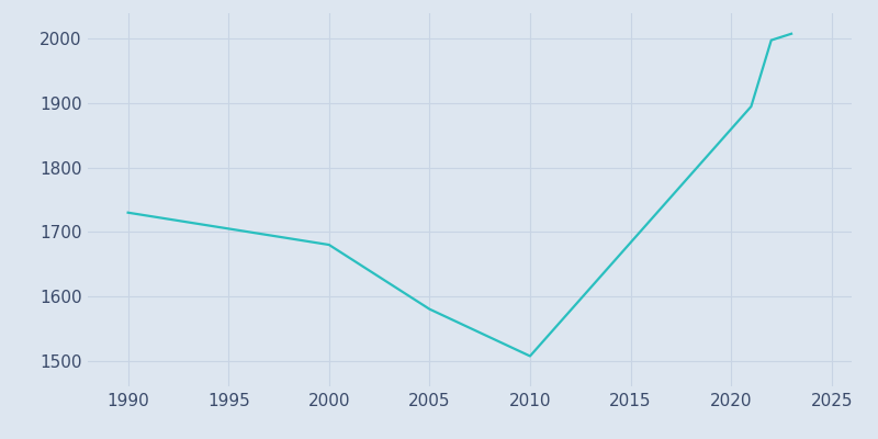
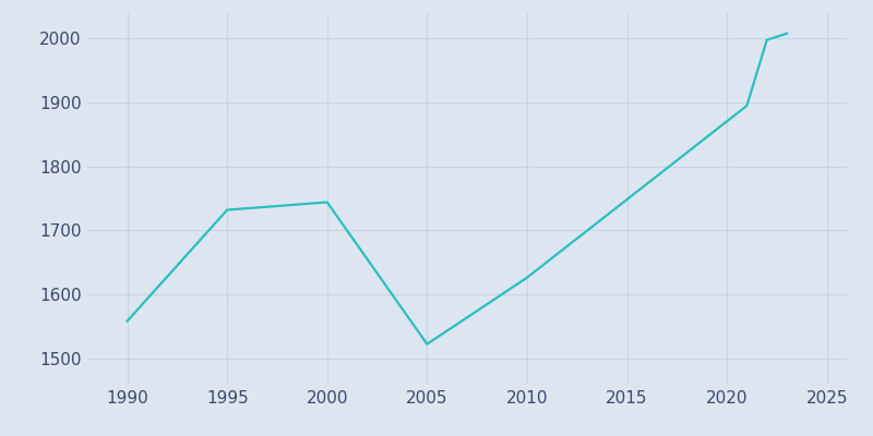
1990: 1730 -> 1558
1995: 1705 -> 1732
2000: 1680 -> 1744
2005: 1580 -> 1522
2010: 1507 -> 1626
